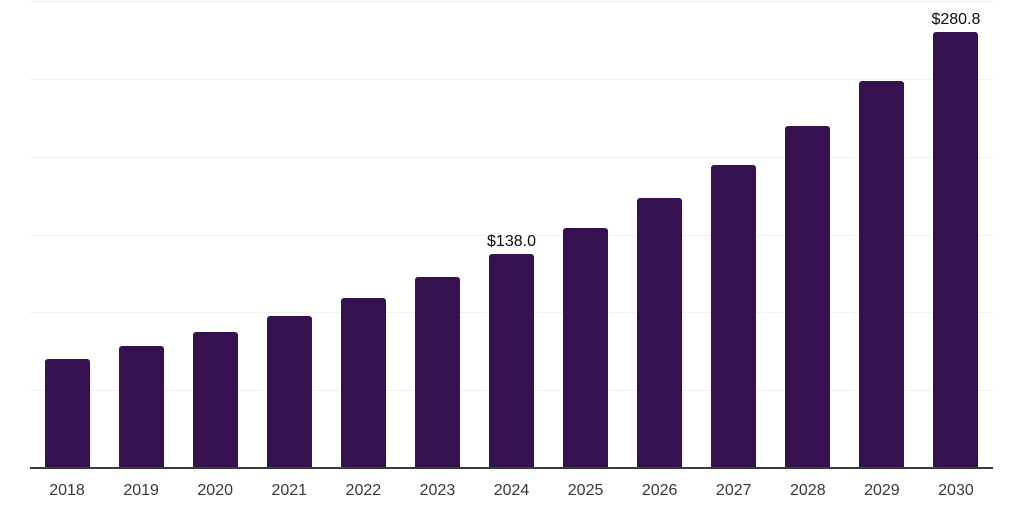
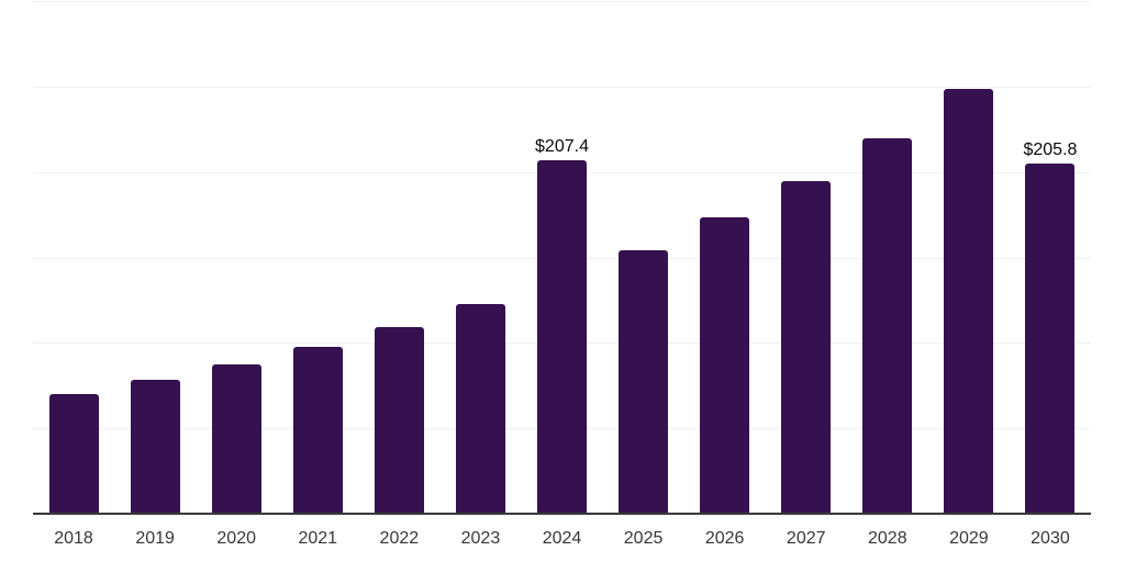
2024: $138.0 -> $207.4
2030: $280.8 -> $205.8
